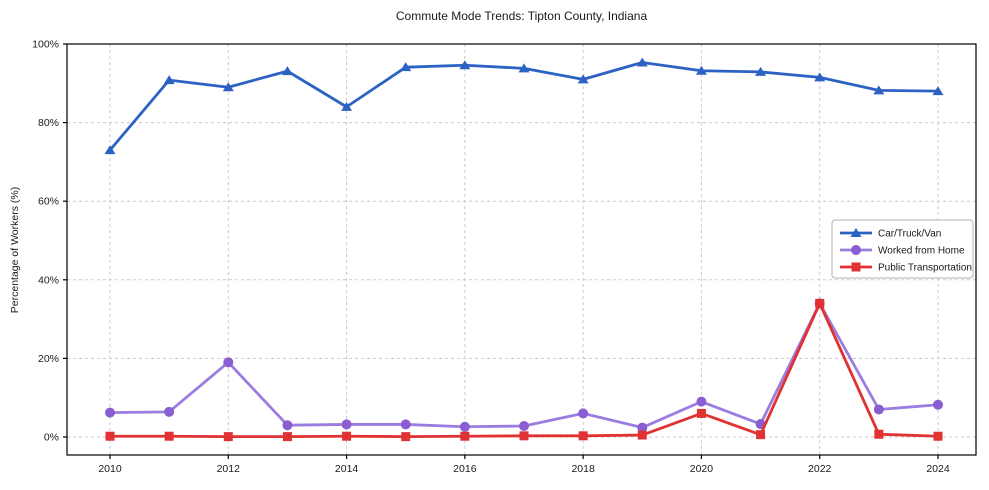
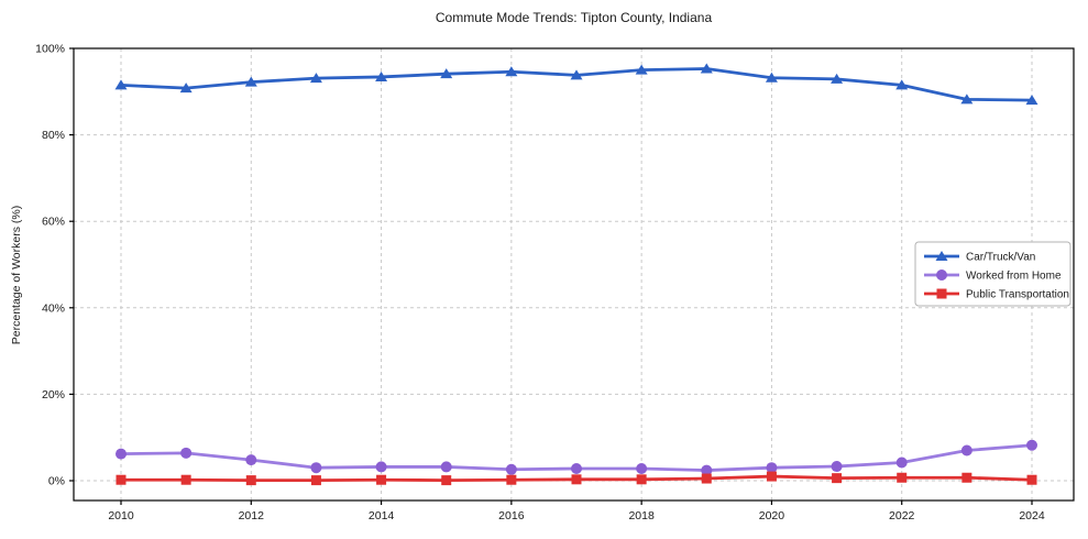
Car/Truck/Van/2010: 73% -> 92%
Car/Truck/Van/2012: 89% -> 92%
Worked from Home/2012: 19% -> 5%
Car/Truck/Van/2014: 84% -> 93%
Car/Truck/Van/2018: 91% -> 95%
Worked from Home/2018: 6% -> 3%
Worked from Home/2020: 9% -> 3%
Public Transportation/2020: 6% -> 1%
Worked from Home/2022: 34% -> 4%
Public Transportation/2022: 34% -> 1%
